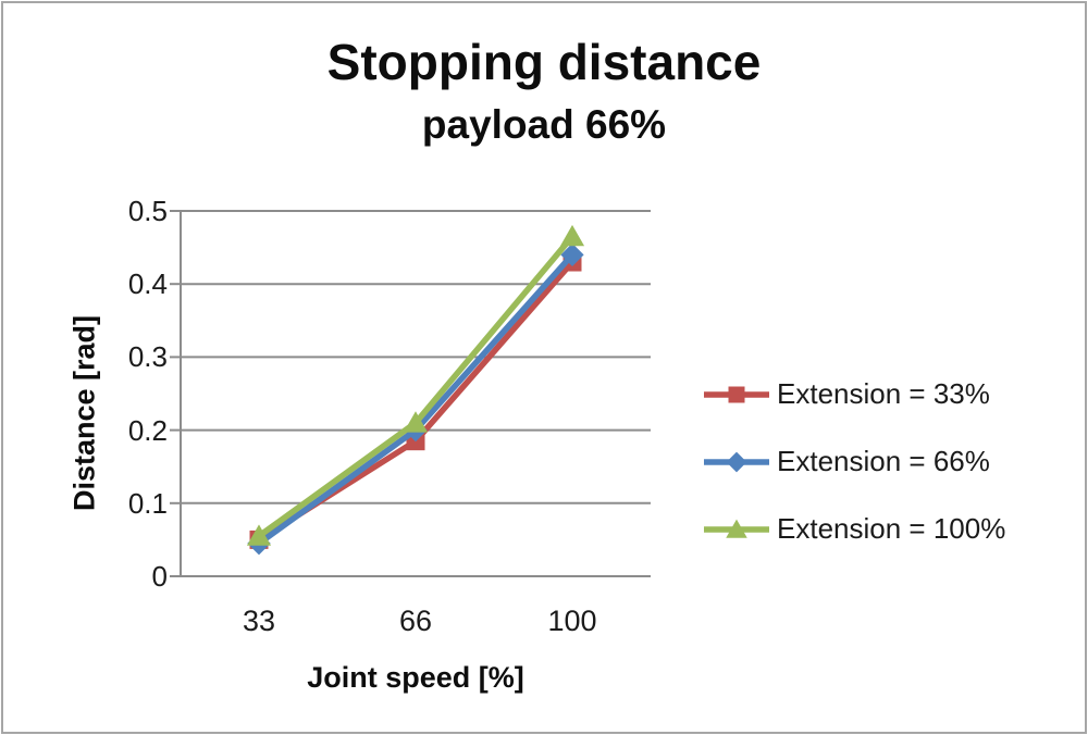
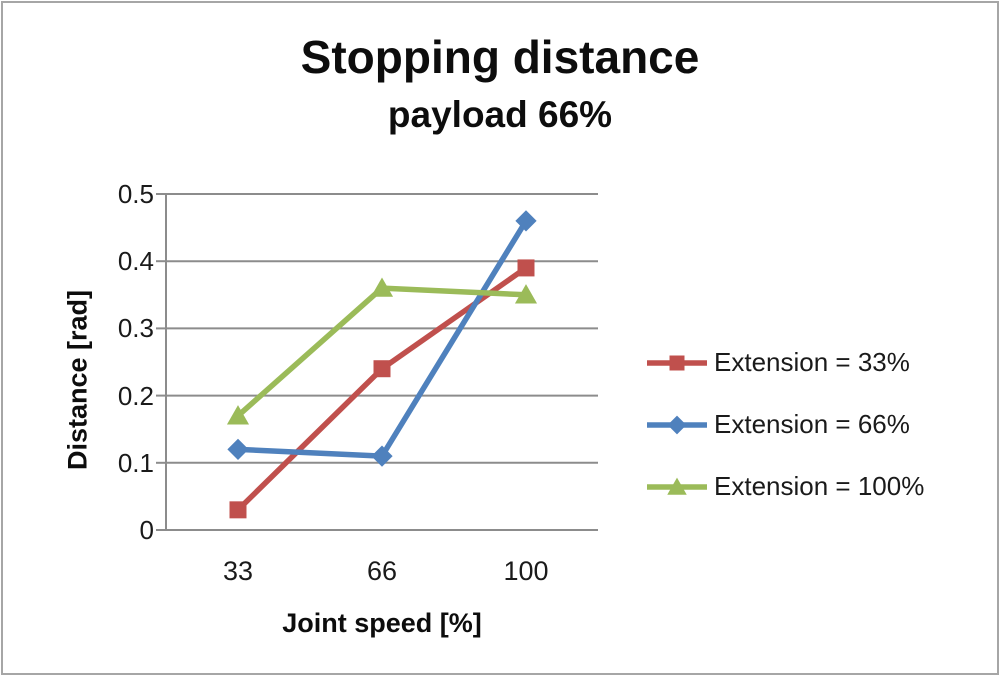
Extension = 33%/33: 0.05 -> 0.03
Extension = 66%/33: 0.04 -> 0.12
Extension = 100%/33: 0.06 -> 0.17
Extension = 33%/66: 0.18 -> 0.24
Extension = 66%/66: 0.20 -> 0.11
Extension = 100%/66: 0.21 -> 0.36
Extension = 33%/100: 0.43 -> 0.39
Extension = 66%/100: 0.44 -> 0.46
Extension = 100%/100: 0.47 -> 0.35
